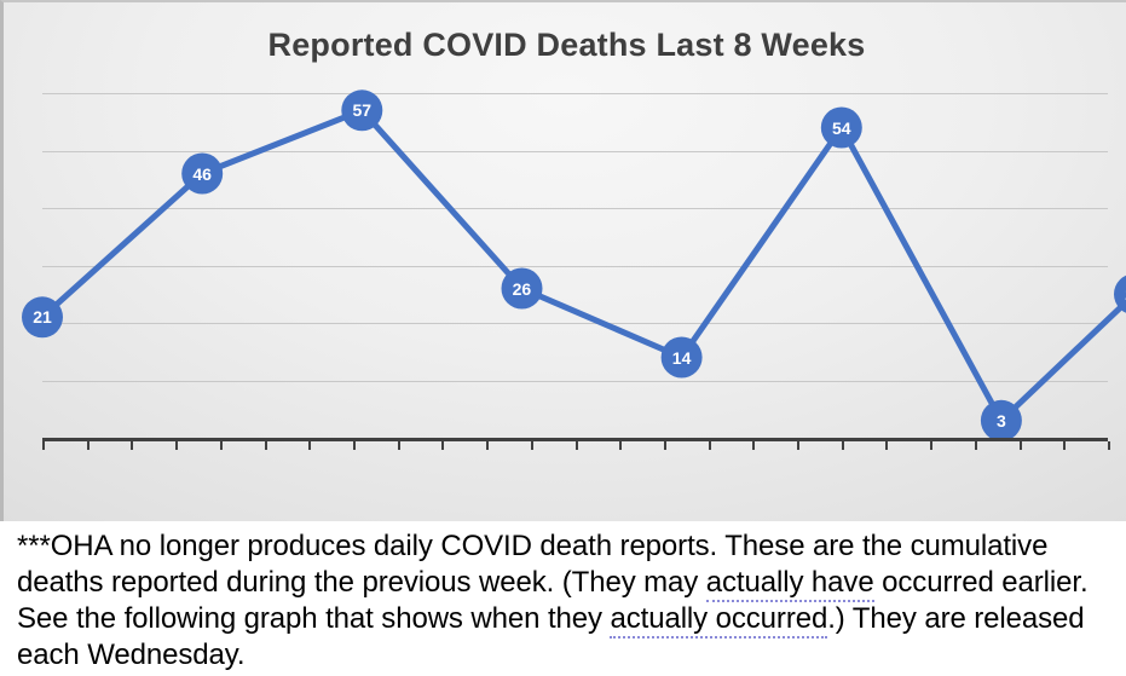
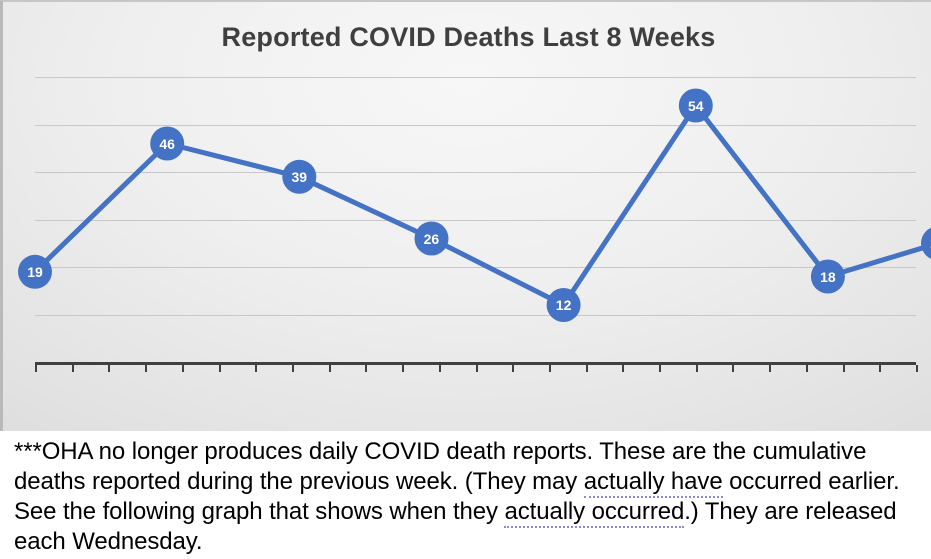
8-FEB: 21 -> 19
22-FEB: 57 -> 39
8-MAR: 14 -> 12
22-MAR: 3 -> 18
